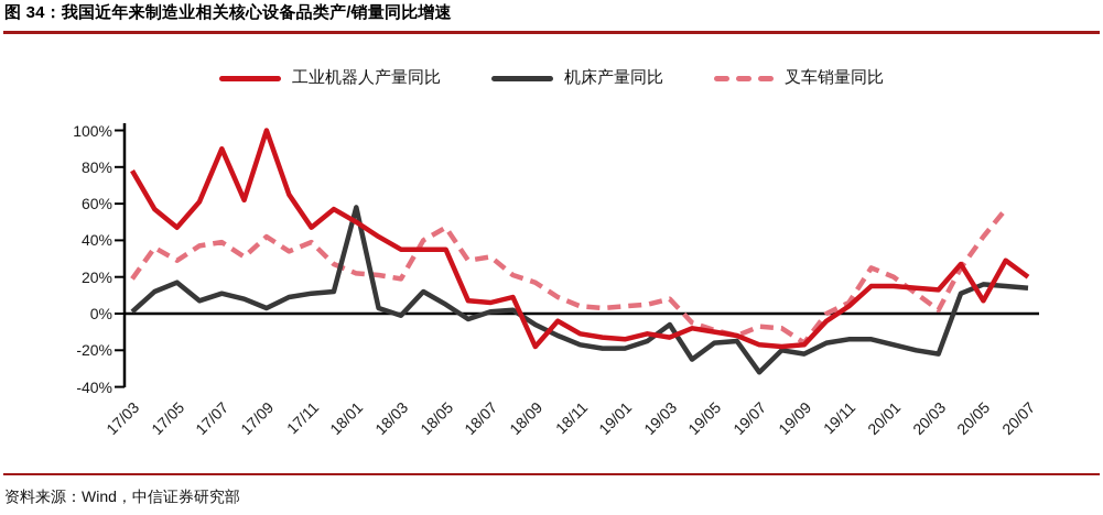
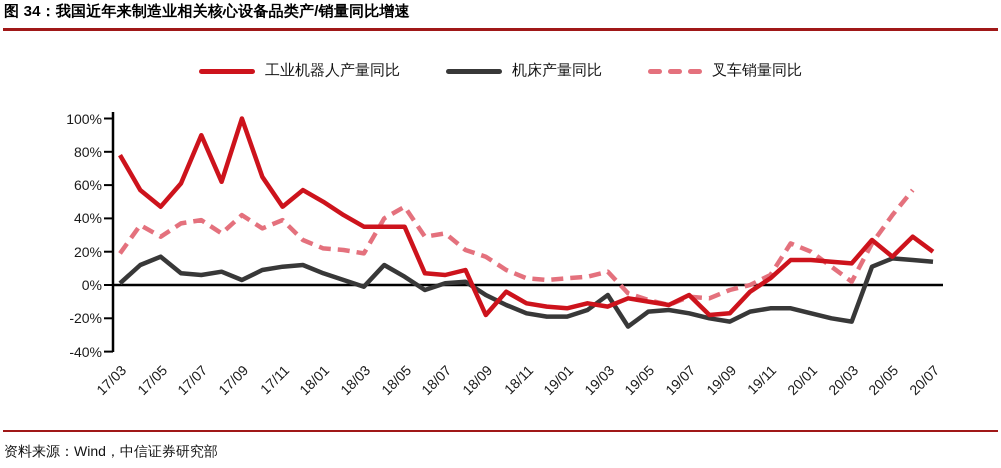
机床产量同比/17/07: 11% -> 6%
机床产量同比/18/01: 58% -> 7%
工业机器人产量同比/19/07: -17% -> -6%
机床产量同比/19/07: -32% -> -17%
叉车销量同比/19/09: -16% -> -3%
工业机器人产量同比/20/05: 7% -> 17%
